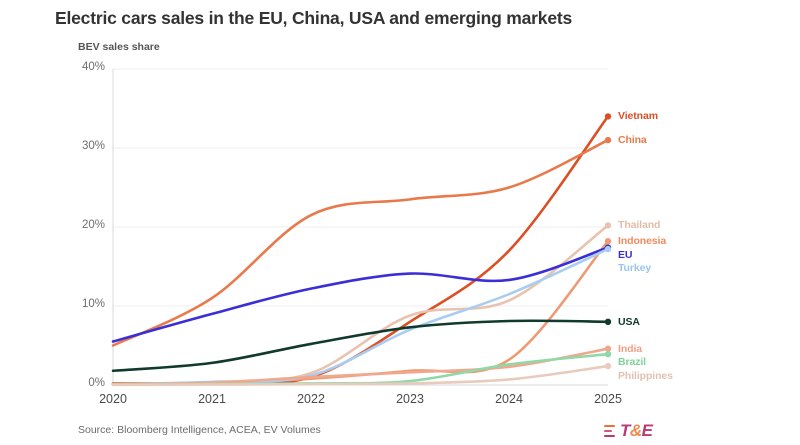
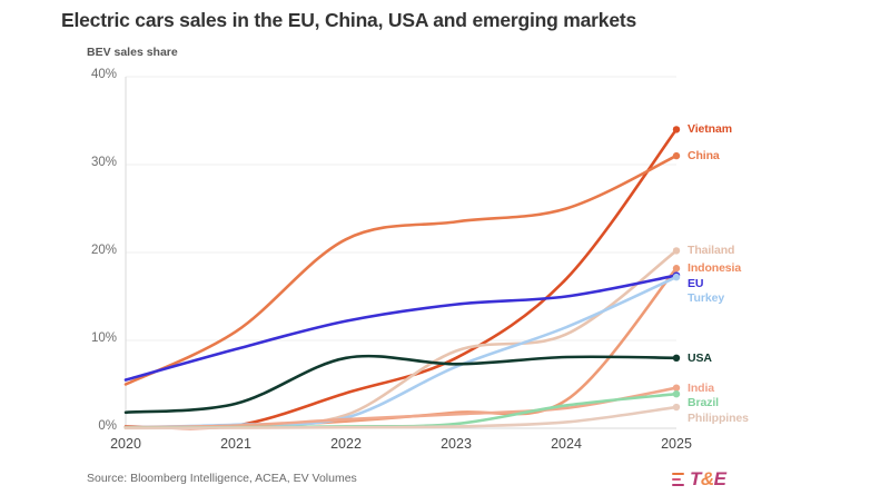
Vietnam/2022: 1% -> 4%
USA/2022: 5% -> 8%
EU/2024: 13% -> 15%
